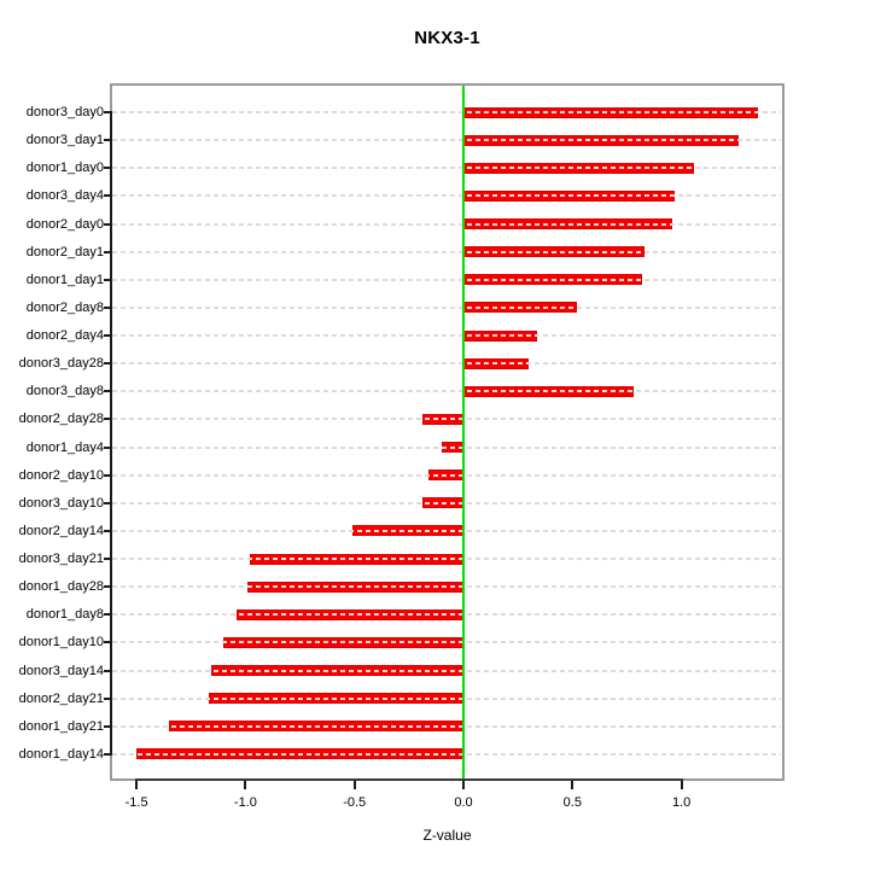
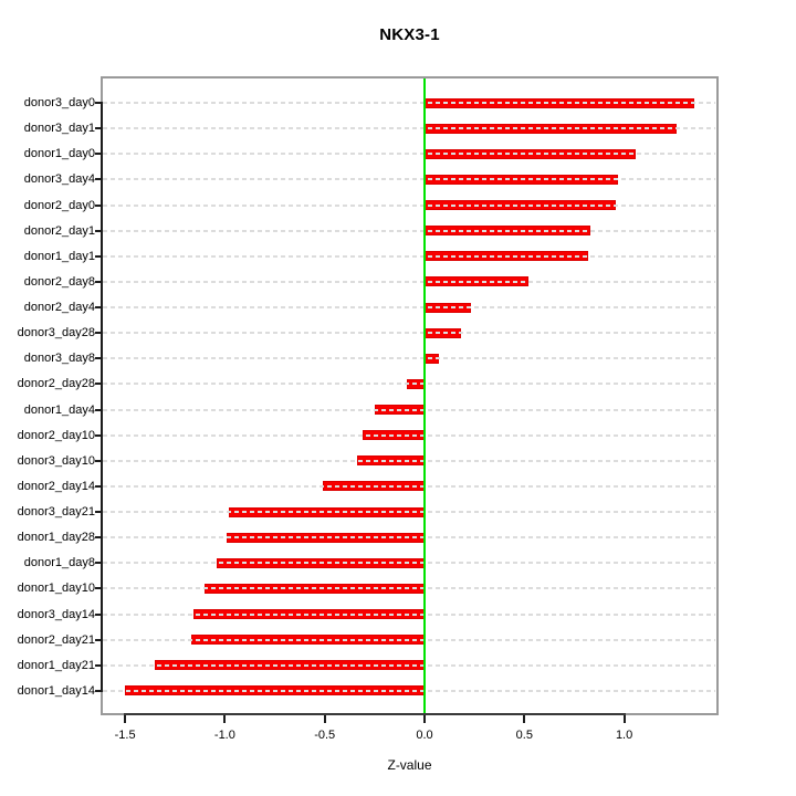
donor2_day4: 0.34 -> 0.23
donor3_day28: 0.30 -> 0.18
donor3_day8: 0.78 -> 0.07
donor2_day28: -0.19 -> -0.09
donor1_day4: -0.10 -> -0.25
donor2_day10: -0.16 -> -0.31
donor3_day10: -0.19 -> -0.34
